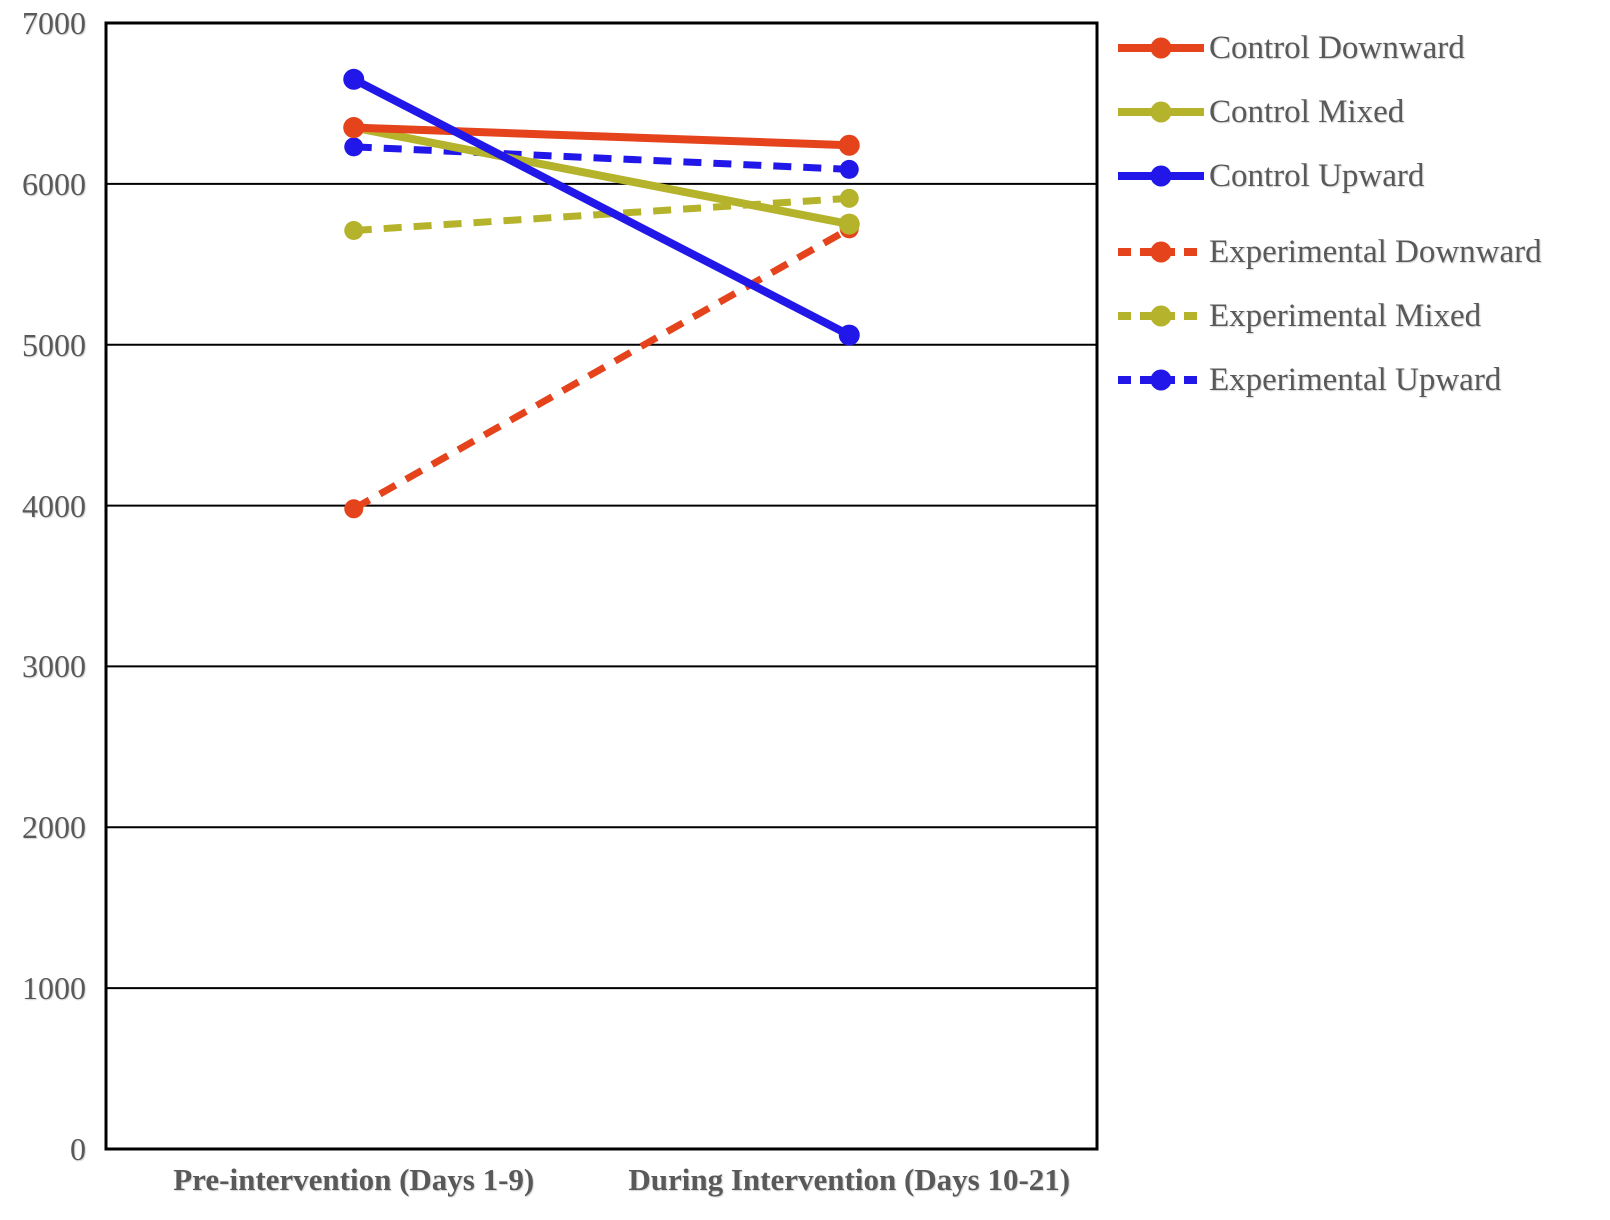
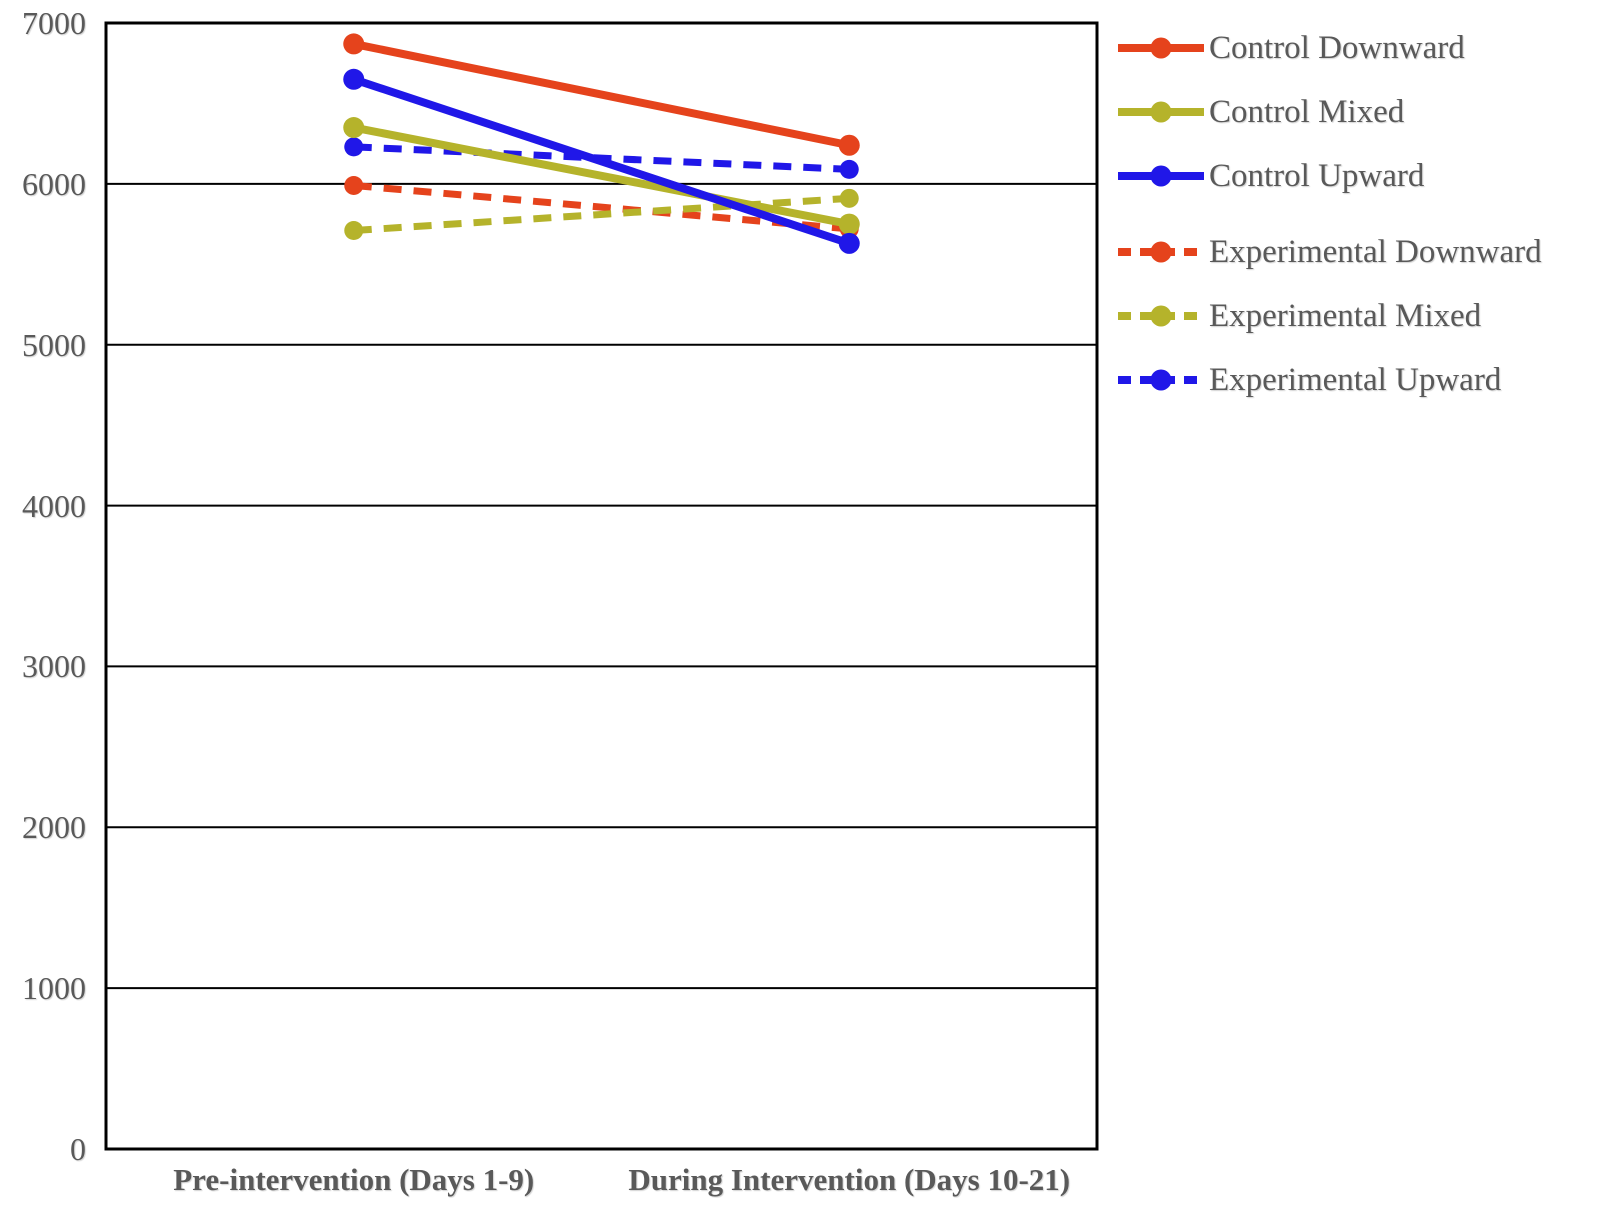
Control Downward/Pre-intervention (Days 1-9): 6350 -> 6870
Experimental Downward/Pre-intervention (Days 1-9): 3980 -> 5990
Control Upward/During Intervention (Days 10-21): 5060 -> 5630
